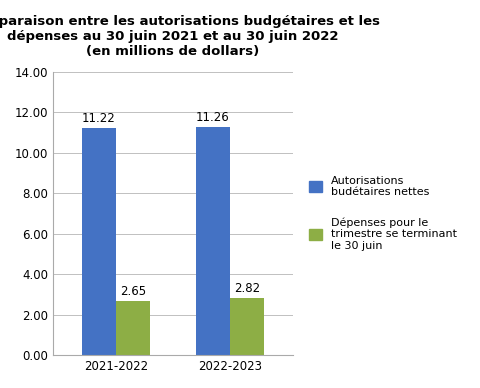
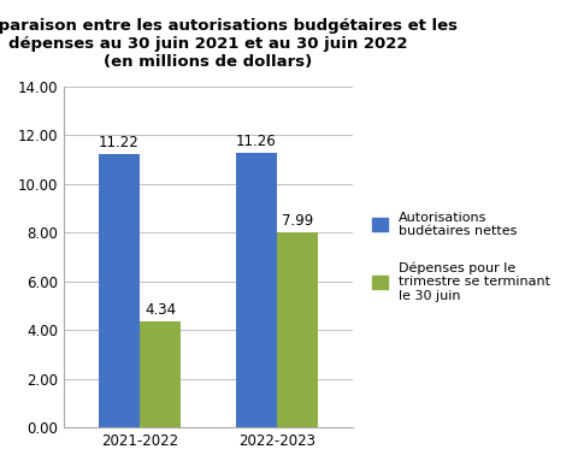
Dépenses pour le trimestre se terminant le 30 juin/2021-2022: 2.65 -> 4.34
Dépenses pour le trimestre se terminant le 30 juin/2022-2023: 2.82 -> 7.99
